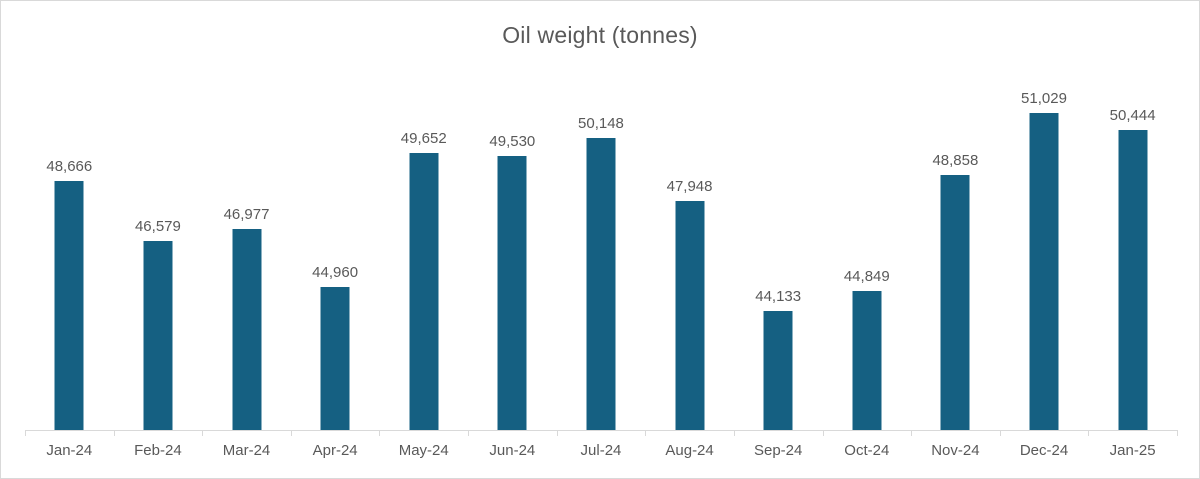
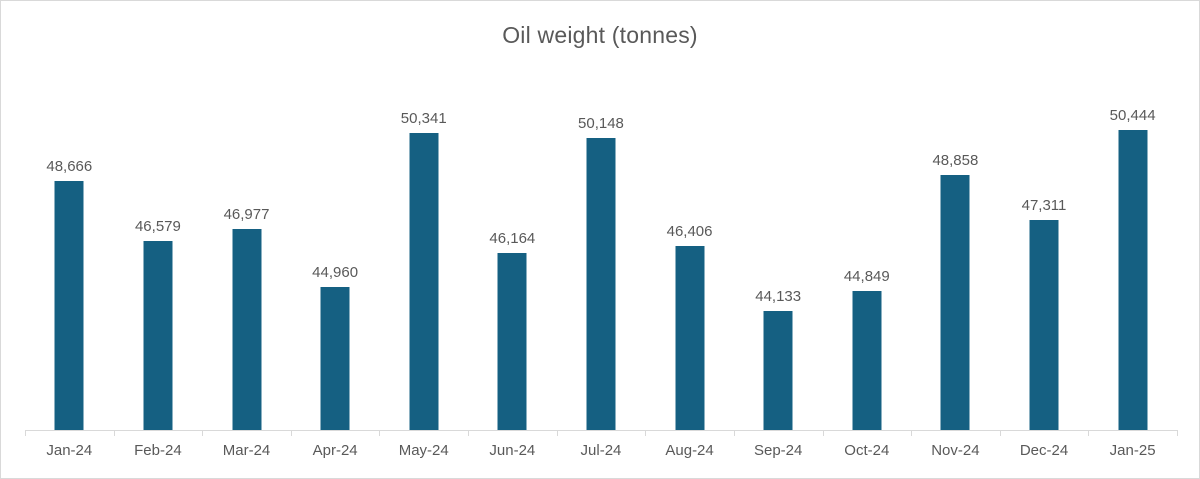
May-24: 49,652 -> 50,341
Jun-24: 49,530 -> 46,164
Aug-24: 47,948 -> 46,406
Dec-24: 51,029 -> 47,311
